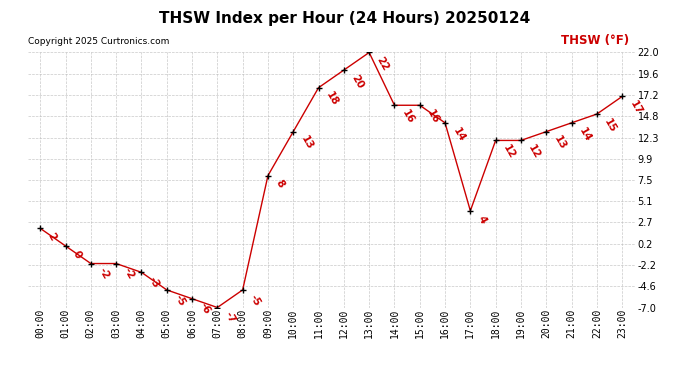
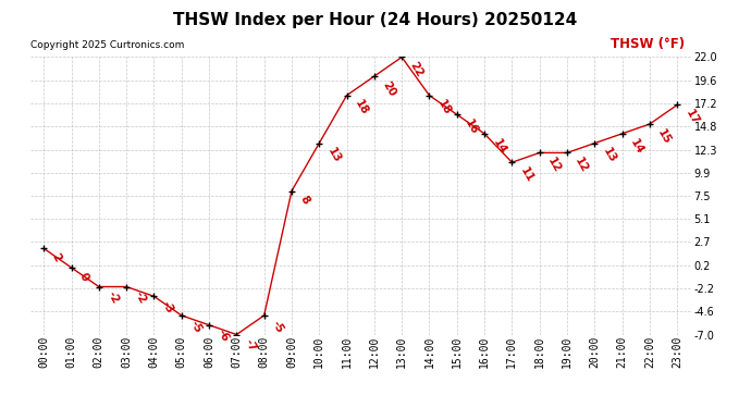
14:00: 16 -> 18
17:00: 4 -> 11
